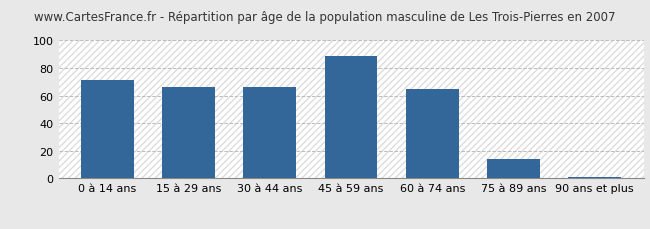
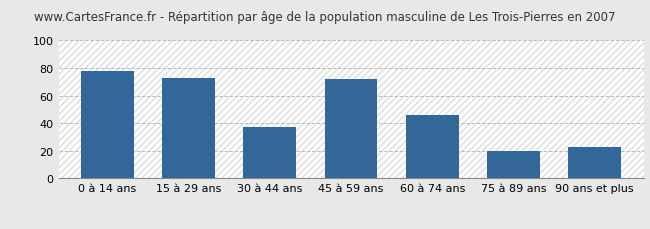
0 à 14 ans: 71 -> 78
15 à 29 ans: 66 -> 73
30 à 44 ans: 66 -> 37
45 à 59 ans: 89 -> 72
60 à 74 ans: 65 -> 46
75 à 89 ans: 14 -> 20
90 ans et plus: 1 -> 23
